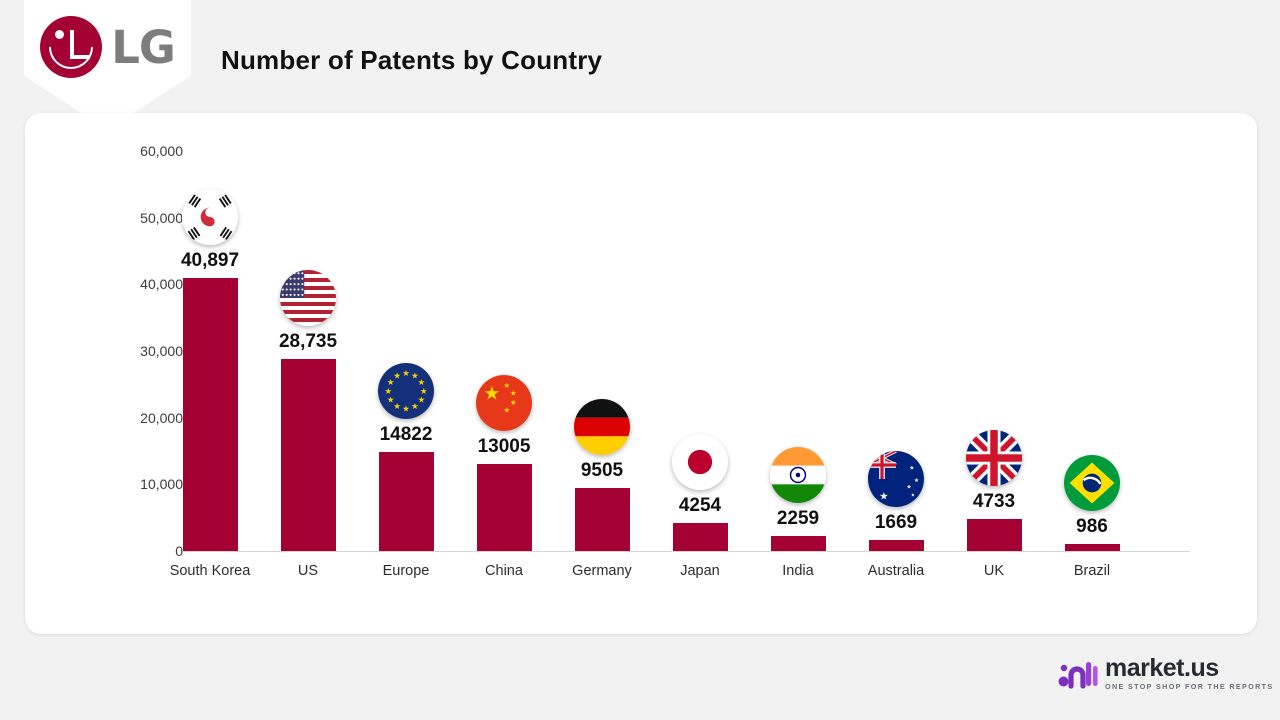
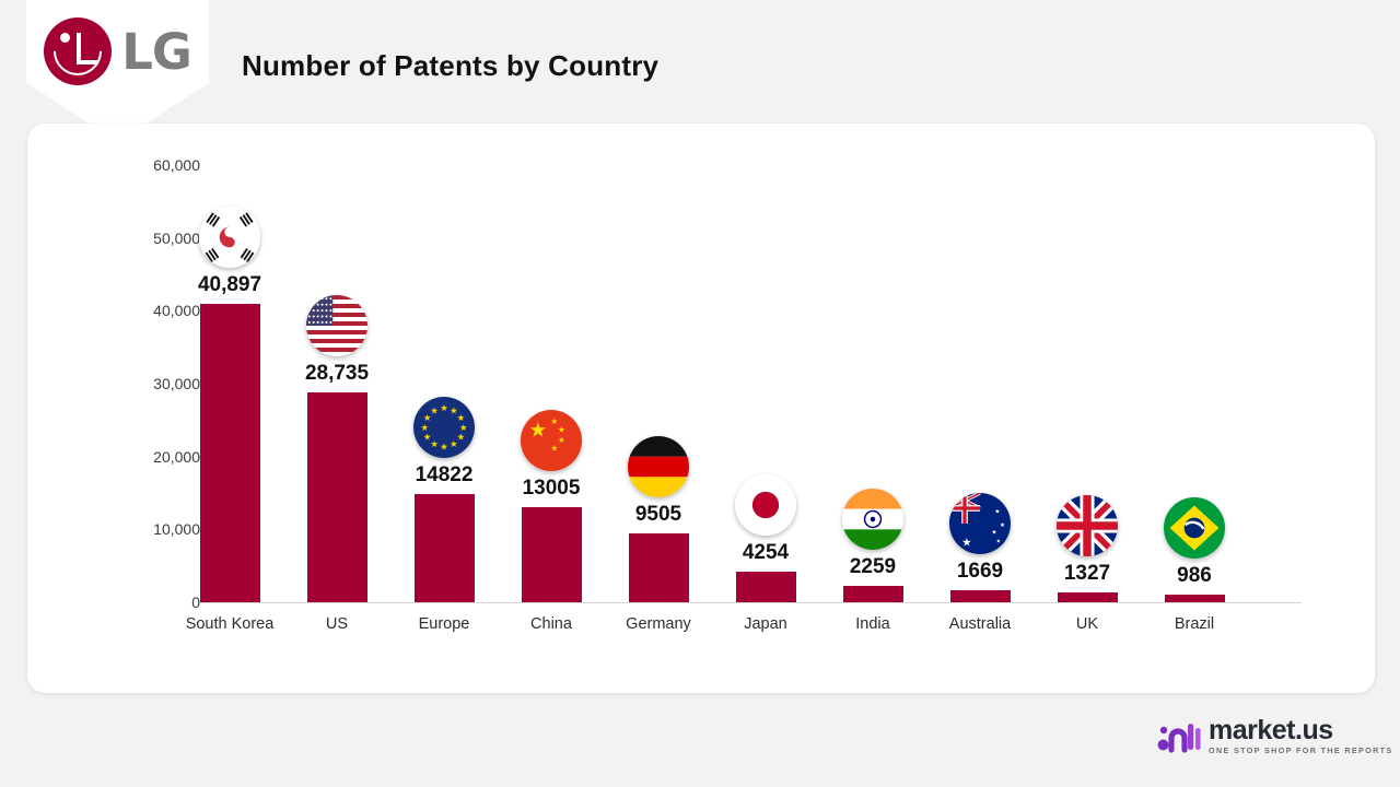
UK: 4733 -> 1327
